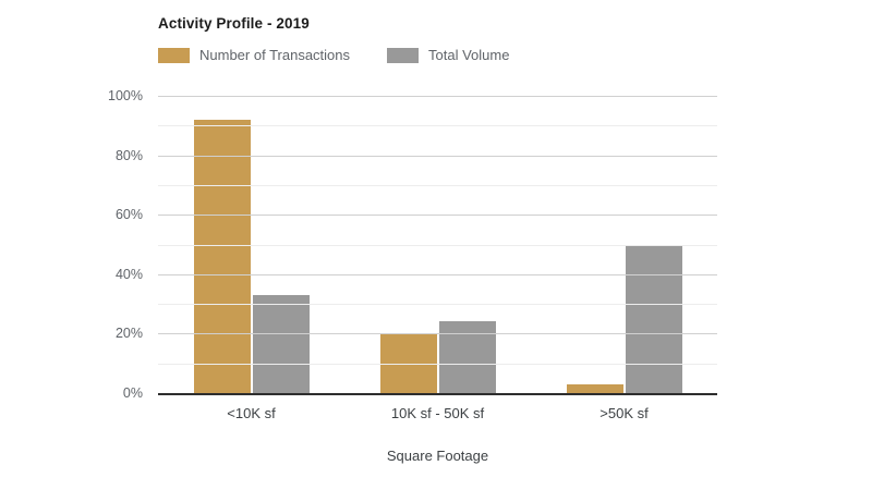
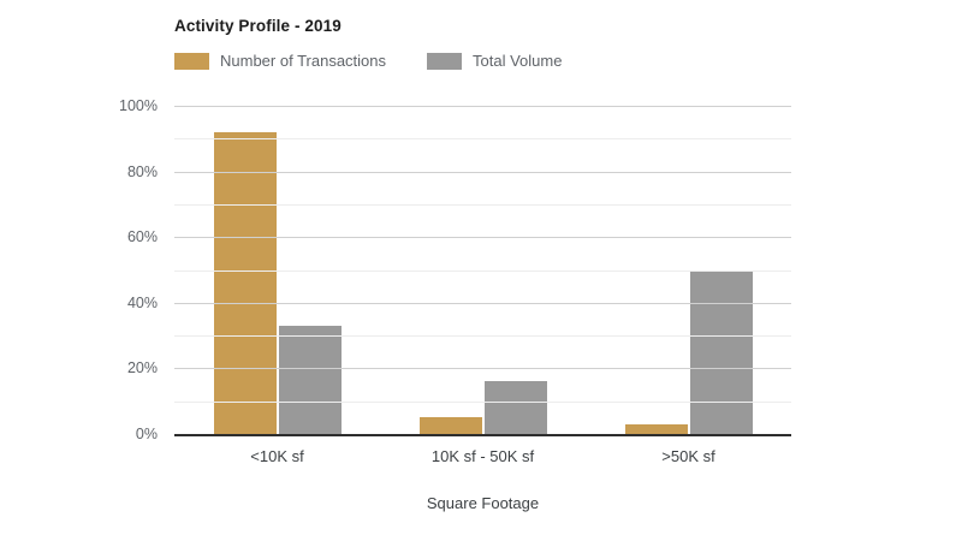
Number of Transactions/10K sf - 50K sf: 20% -> 5%
Total Volume/10K sf - 50K sf: 24% -> 16%
